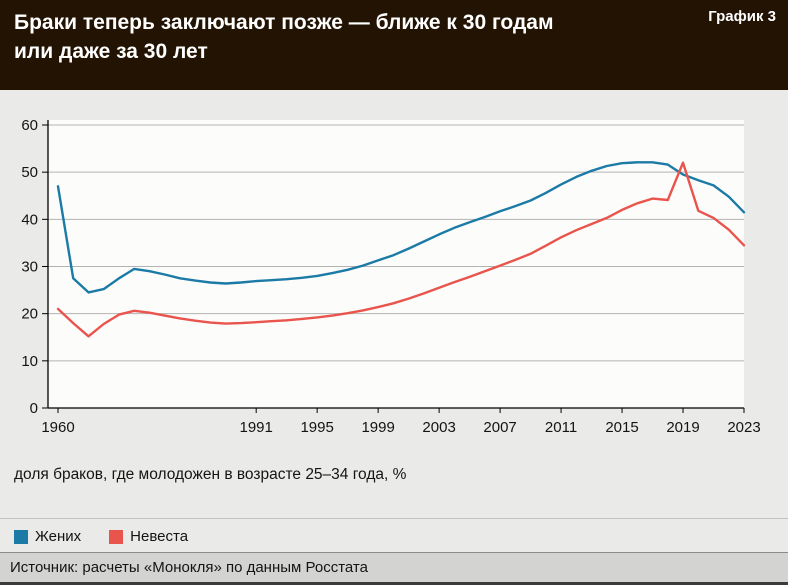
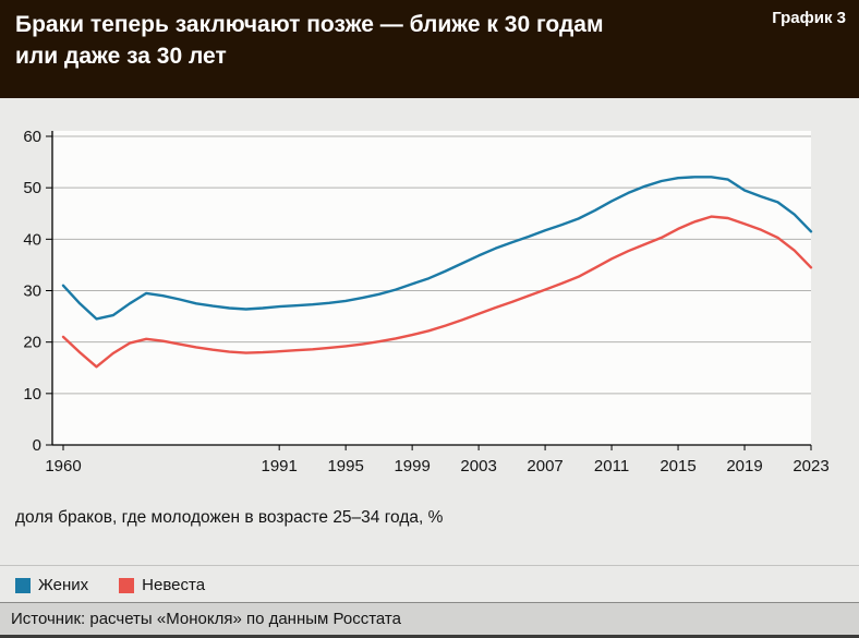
Жених/1960: 47 -> 31
Невеста/2019: 52 -> 43
